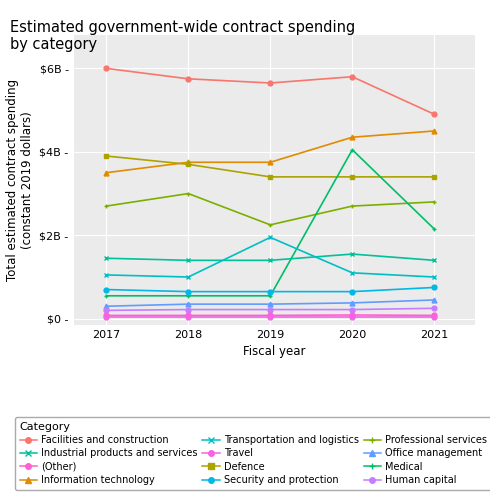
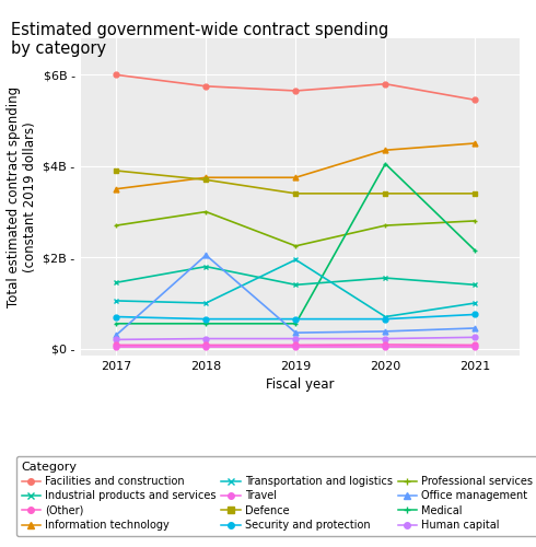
Industrial products and services/2018: $1.40B - -> $1.80B -
Office management/2018: $0.35B - -> $2.05B -
Transportation and logistics/2020: $1.10B - -> $0.70B -
Facilities and construction/2021: $4.90B - -> $5.45B -
